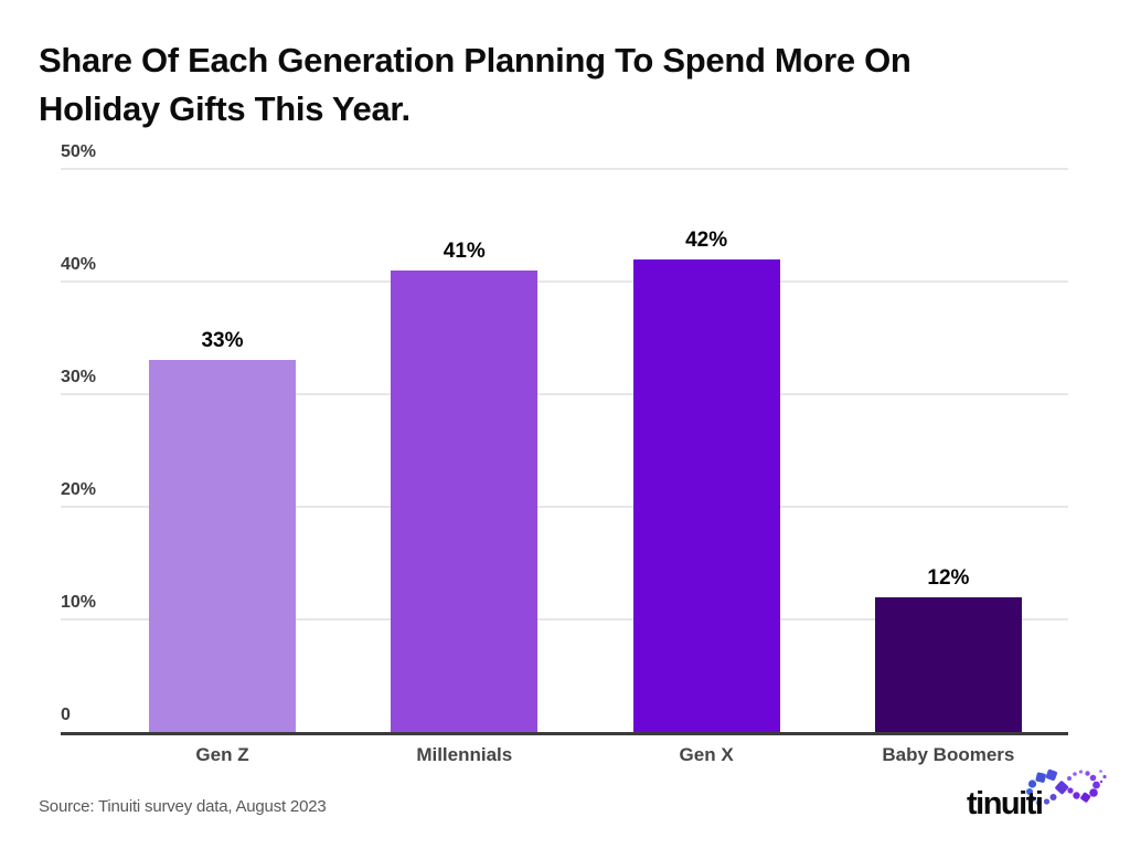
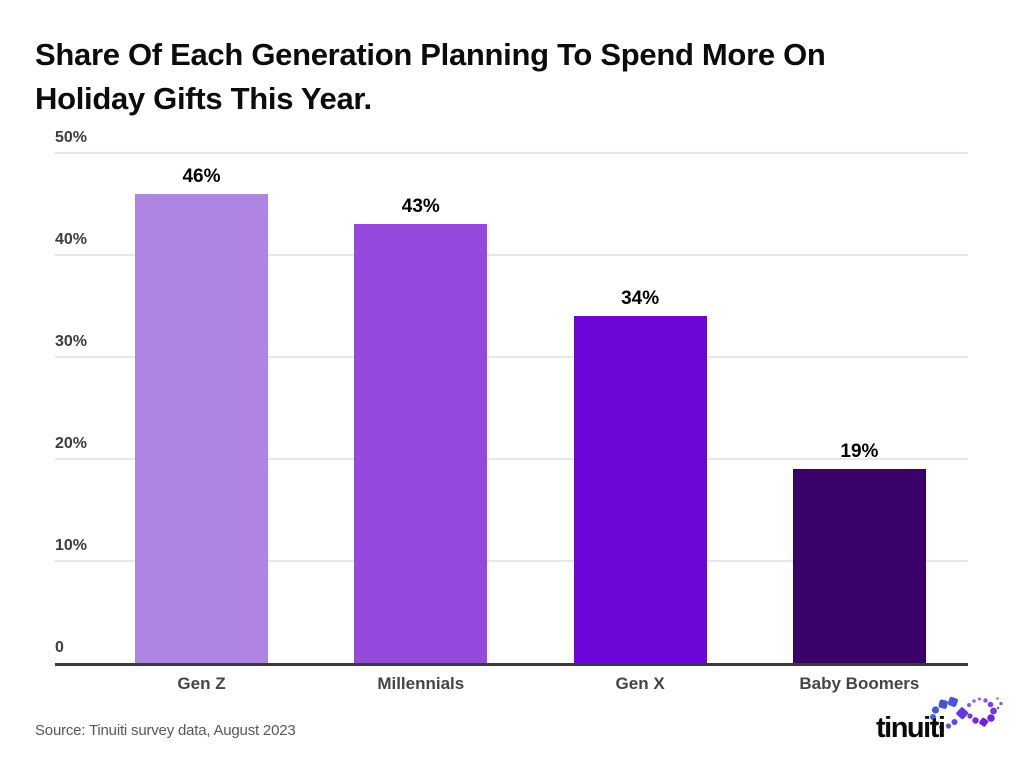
Gen Z: 33% -> 46%
Millennials: 41% -> 43%
Gen X: 42% -> 34%
Baby Boomers: 12% -> 19%
